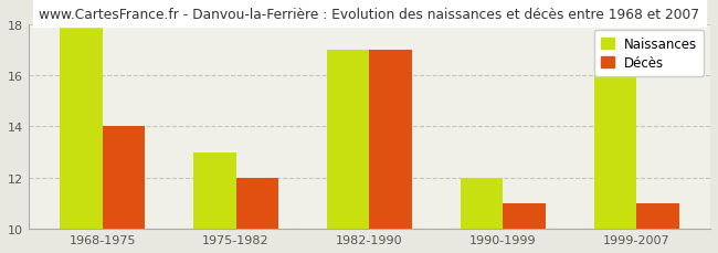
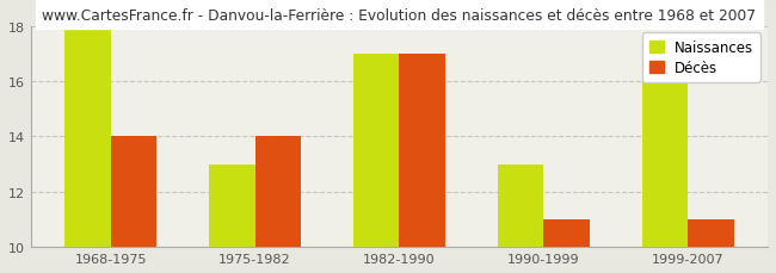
Décès/1975-1982: 12 -> 14
Naissances/1990-1999: 12 -> 13
